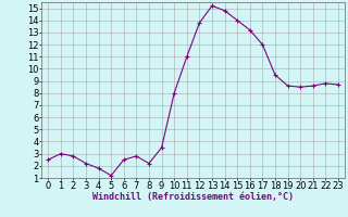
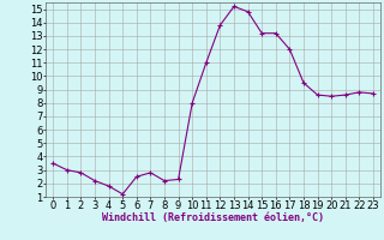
0: 2.5 -> 3.5
9: 3.5 -> 2.3
15: 14.0 -> 13.2
